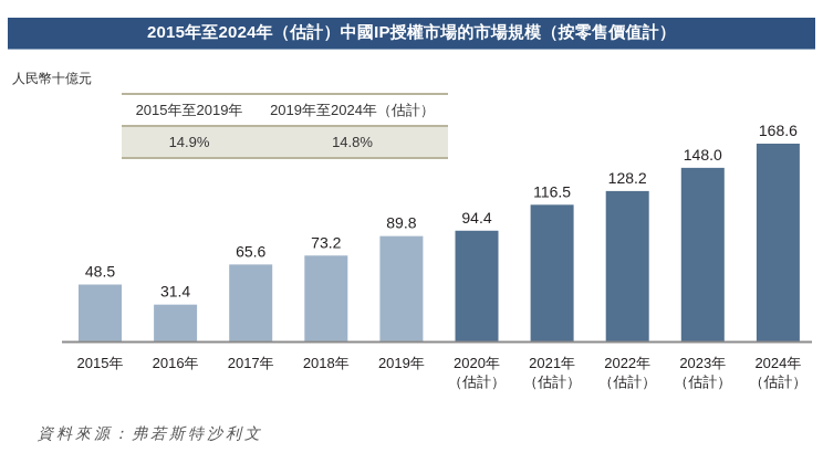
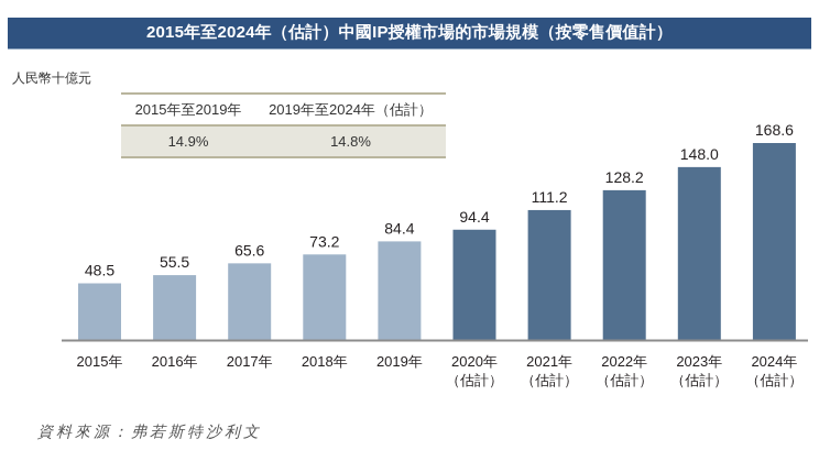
2016年: 31.4 -> 55.5
2019年: 89.8 -> 84.4
2021年: 116.5 -> 111.2
